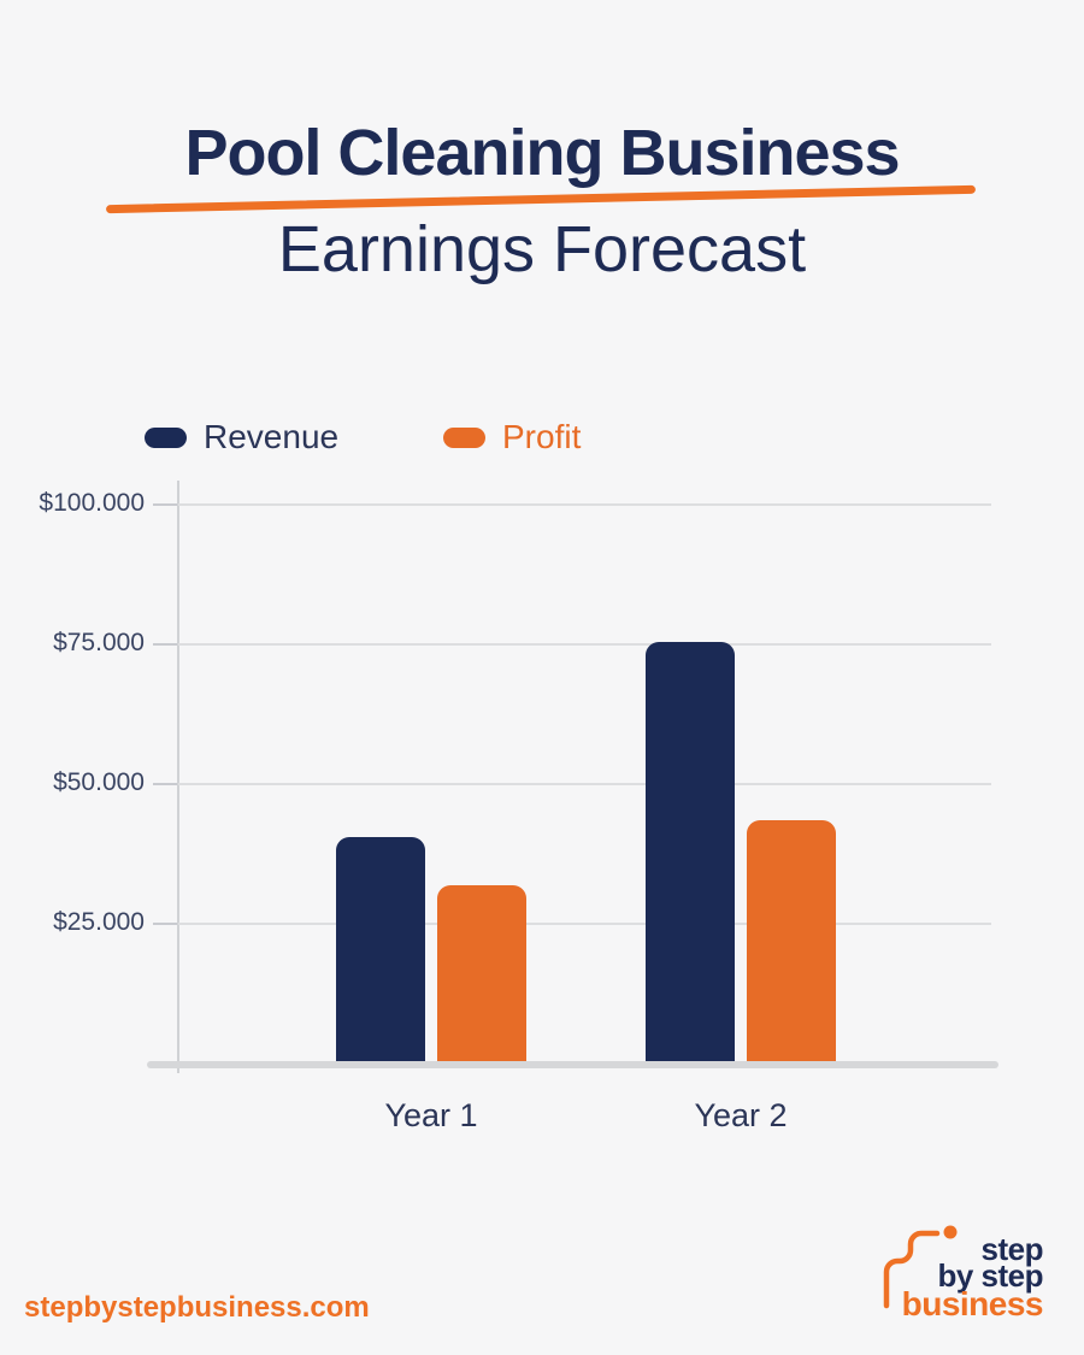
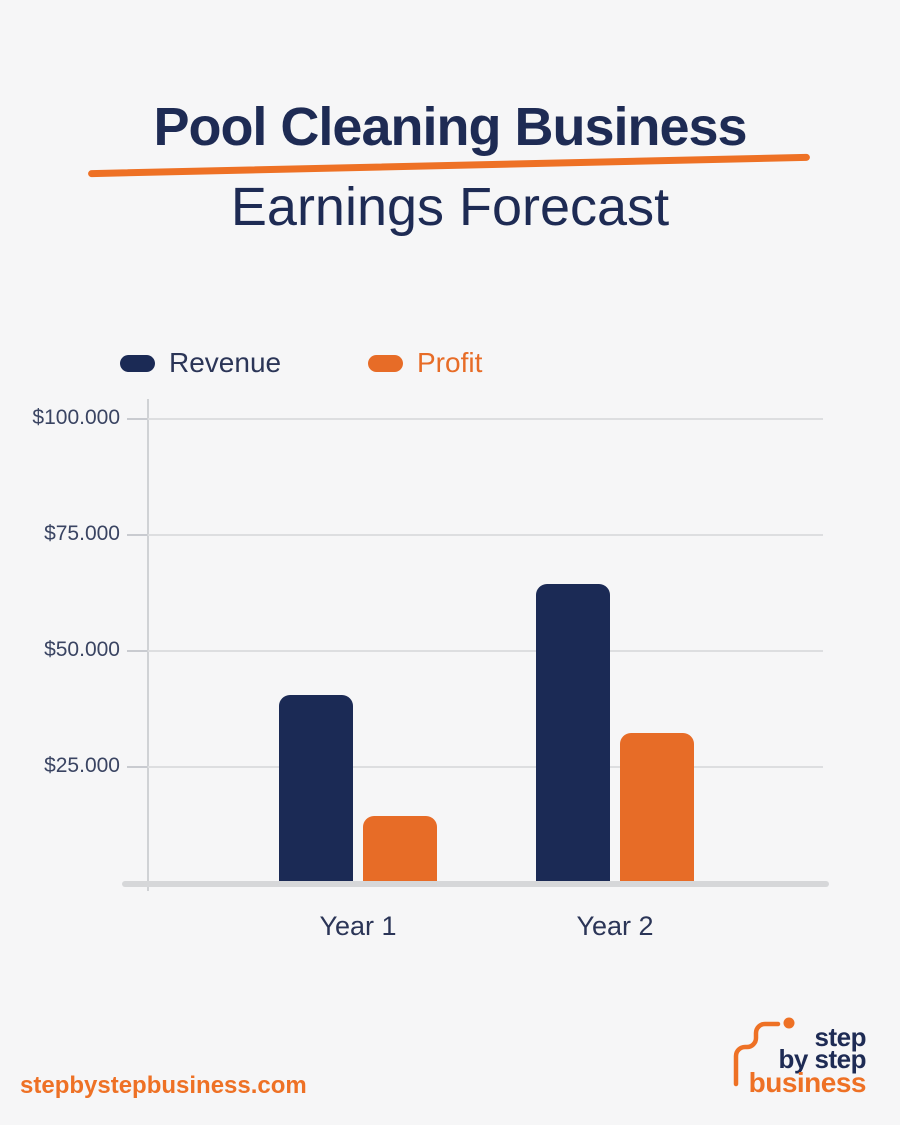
Profit/Year 1: $32000 -> $14000
Revenue/Year 2: $75000 -> $64000
Profit/Year 2: $43000 -> $32000
